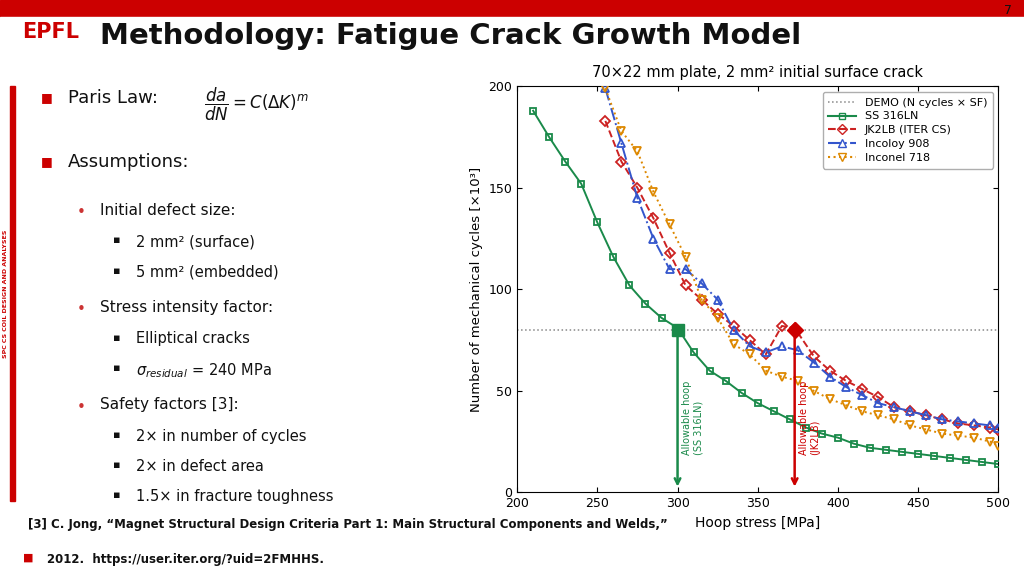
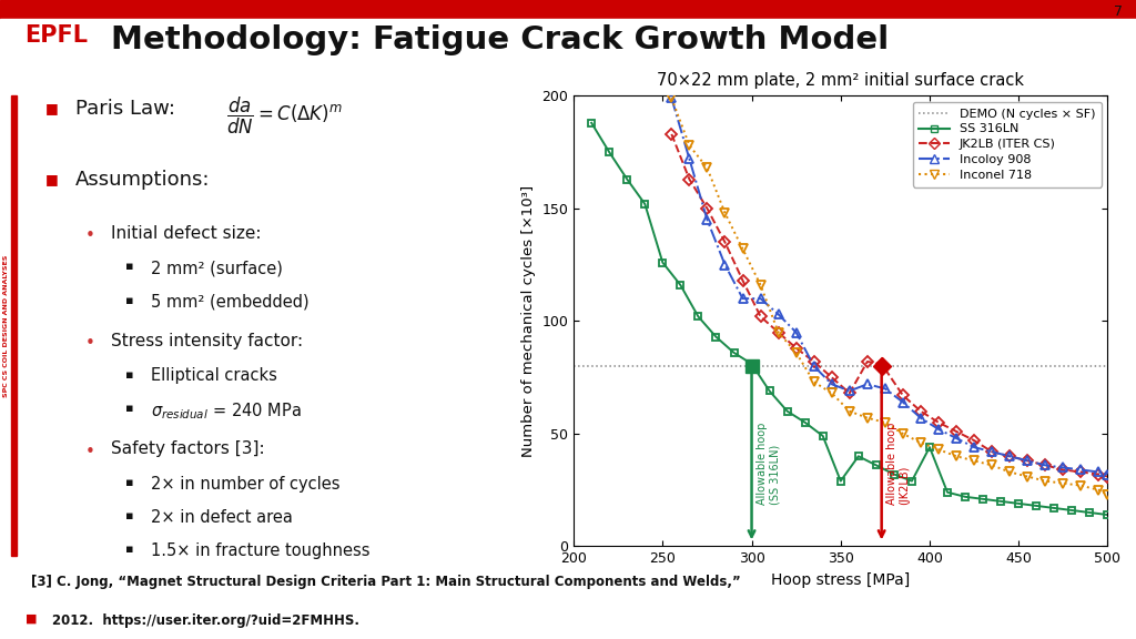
SS 316LN/250: 133 -> 126
SS 316LN/350: 44 -> 29
SS 316LN/400: 27 -> 44
